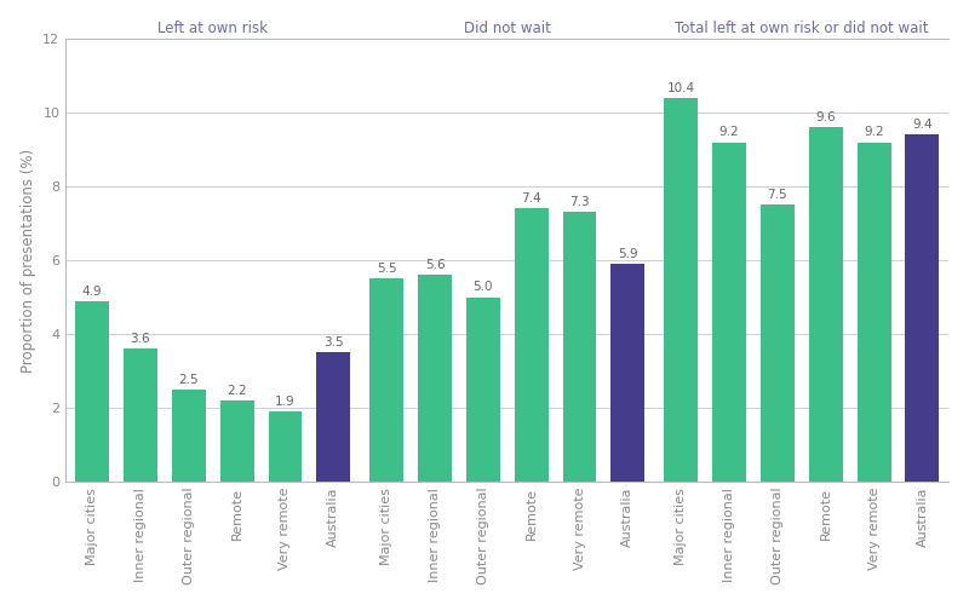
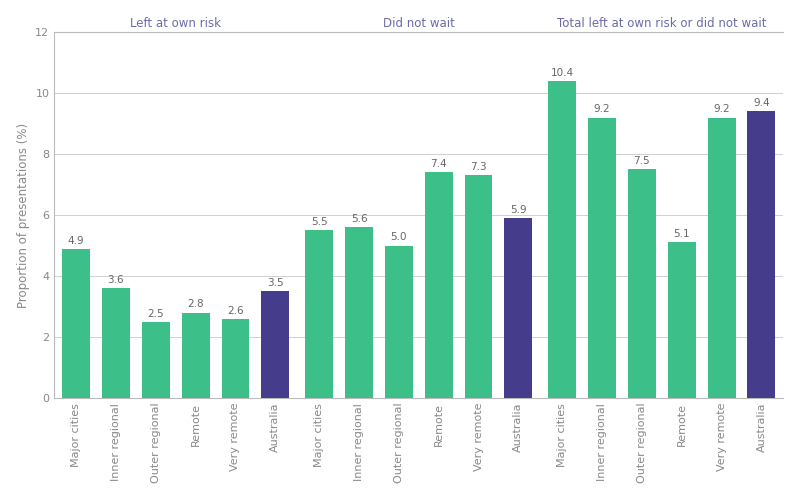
Left at own risk/Remote: 2.2 -> 2.8
Left at own risk/Very remote: 1.9 -> 2.6
Total left at own risk or did not wait/Remote: 9.6 -> 5.1
